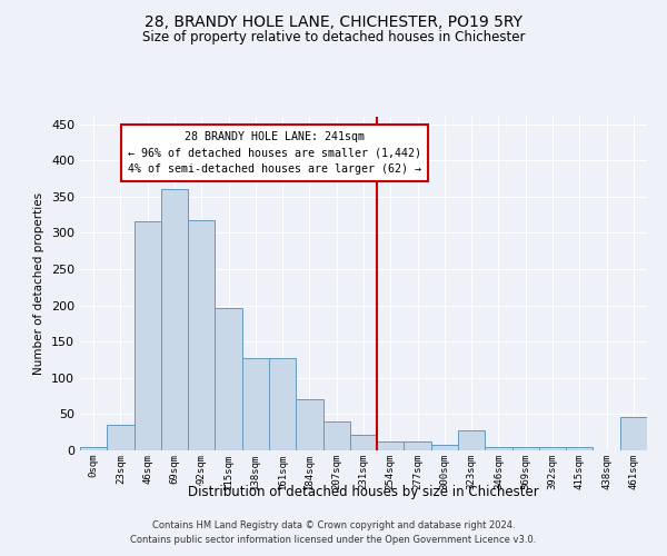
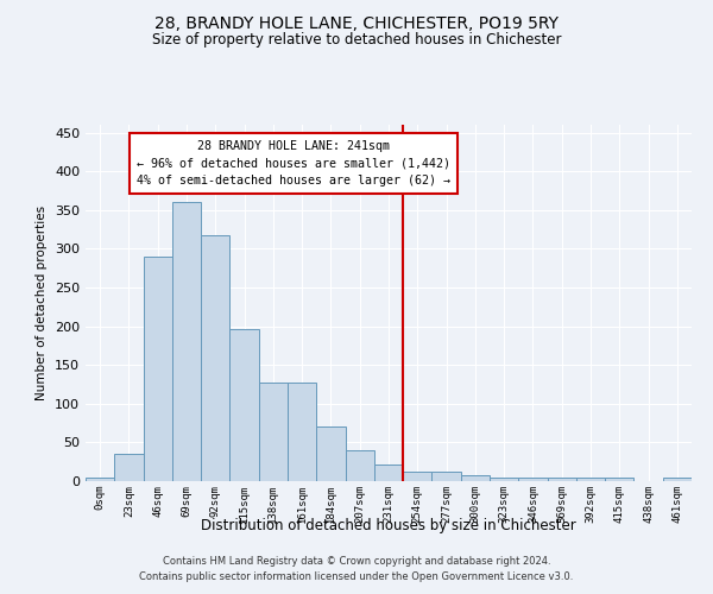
46sqm: 316 -> 290
323sqm: 28 -> 5
461sqm: 46 -> 5
